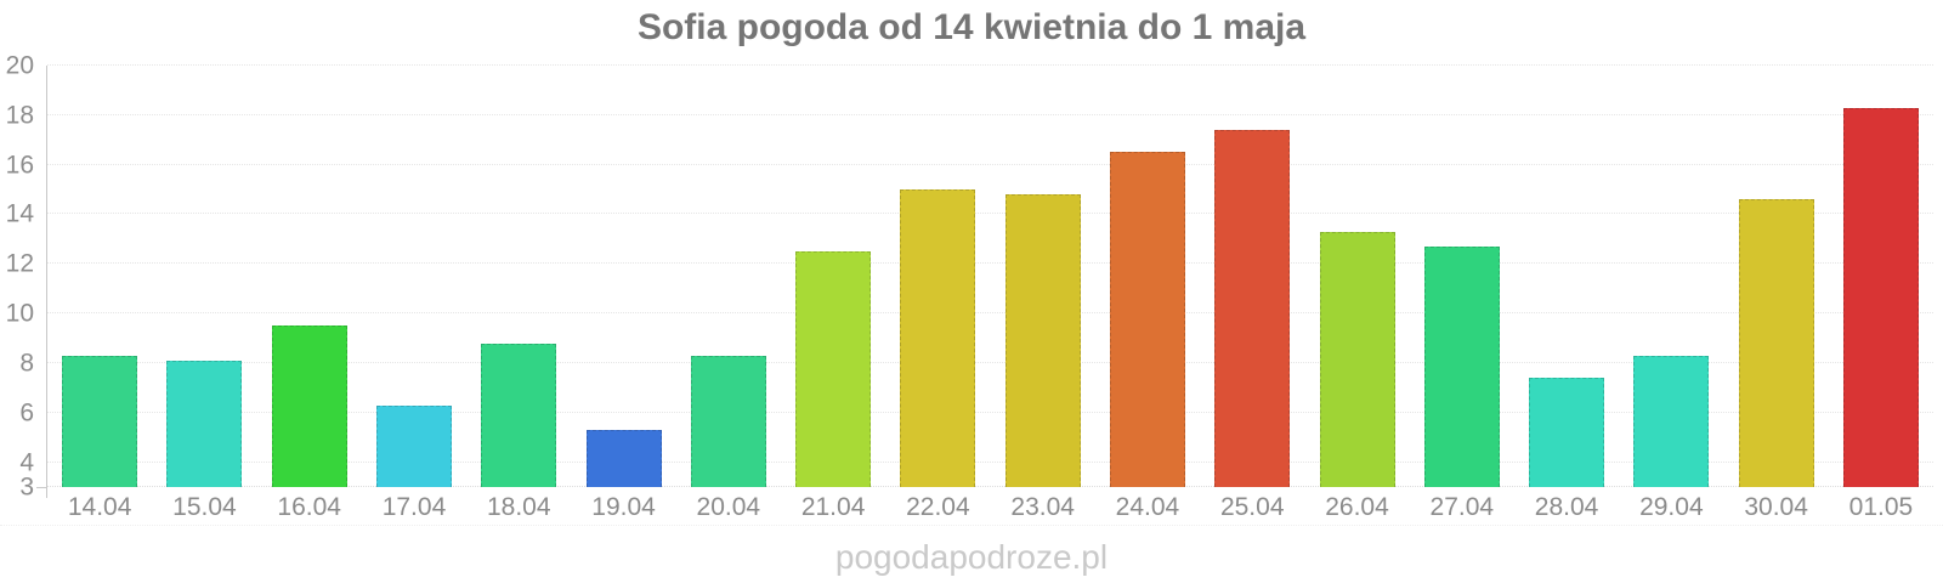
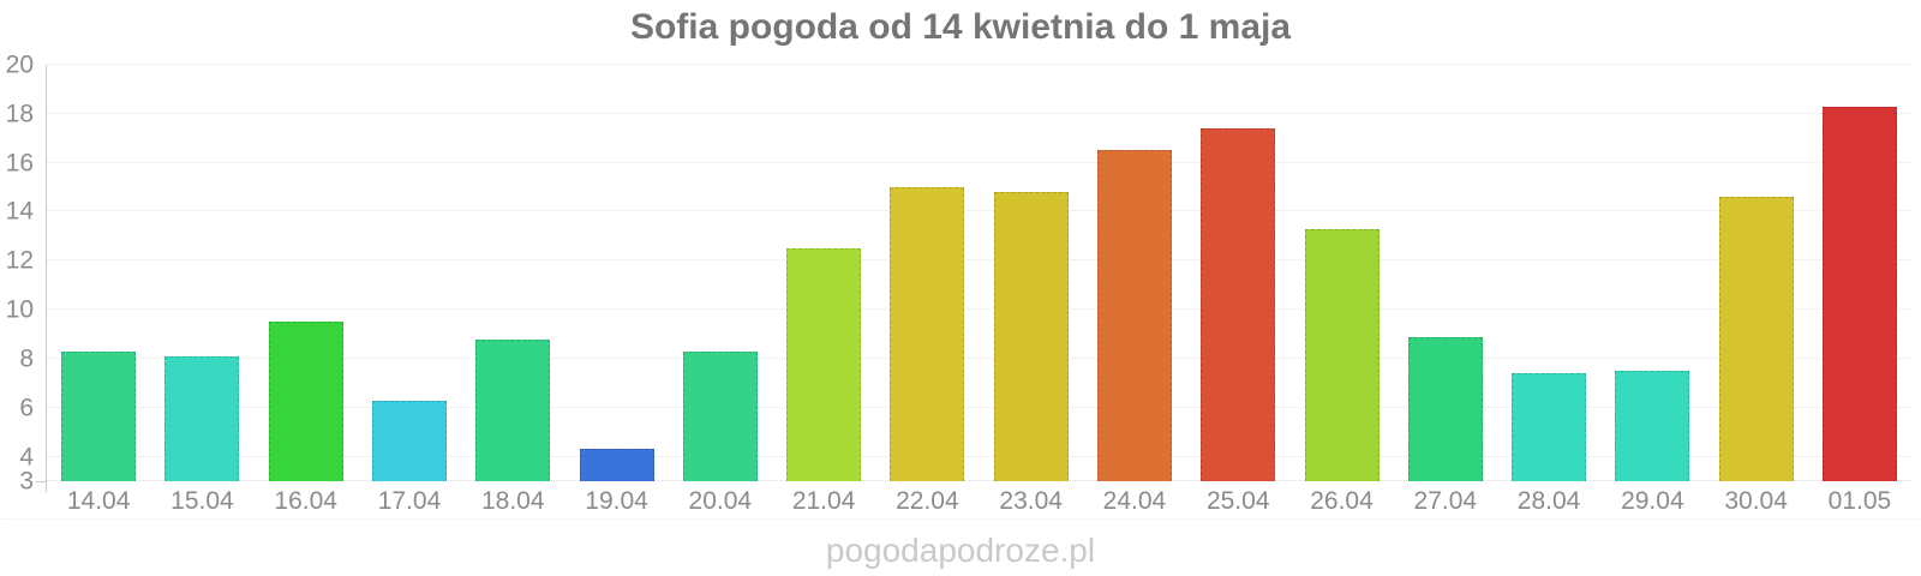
19.04: 5.3 -> 4.3
27.04: 12.7 -> 8.9
29.04: 8.3 -> 7.5
